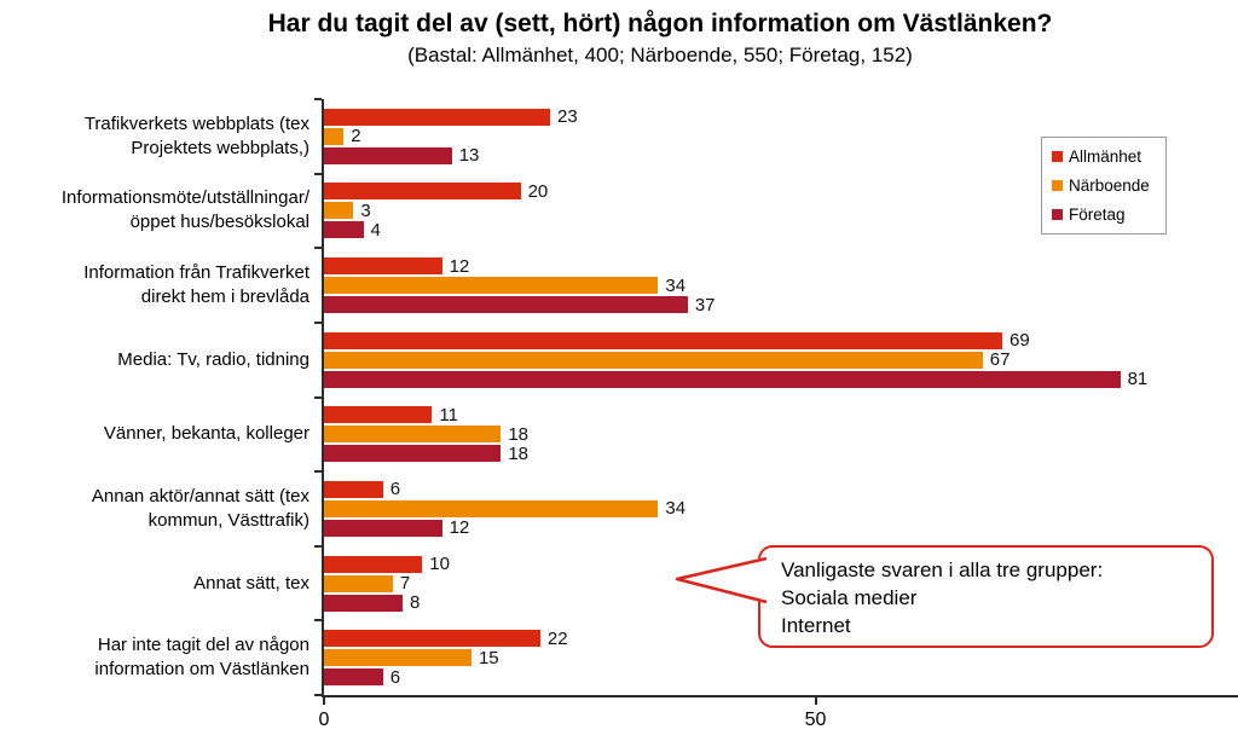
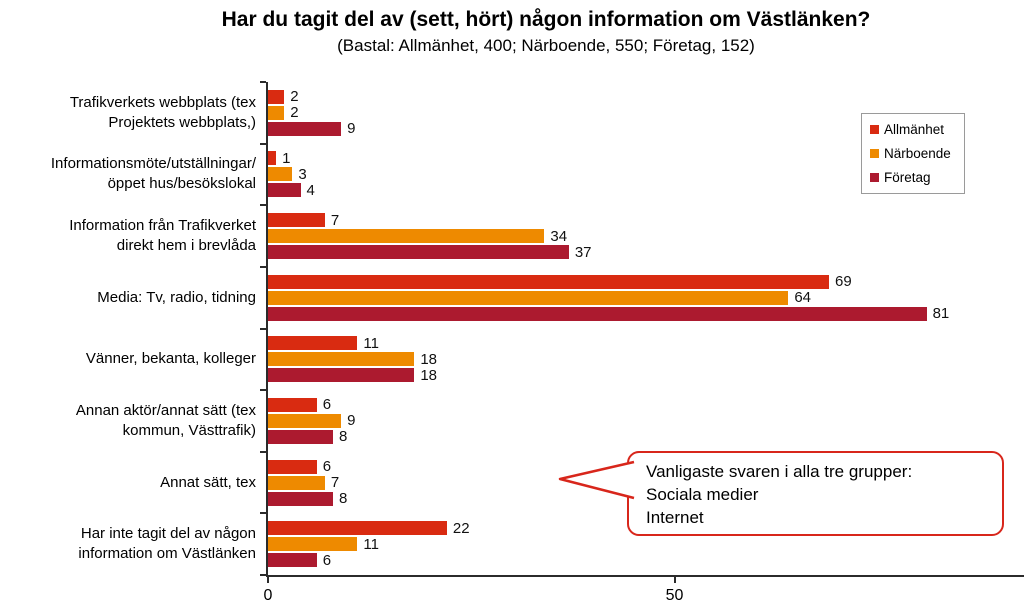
Allmänhet/Trafikverkets webbplats (tex Projektets webbplats,): 23 -> 2
Företag/Trafikverkets webbplats (tex Projektets webbplats,): 13 -> 9
Allmänhet/Informationsmöte/utställningar/ öppet hus/besökslokal: 20 -> 1
Allmänhet/Information från Trafikverket direkt hem i brevlåda: 12 -> 7
Närboende/Media: Tv, radio, tidning: 67 -> 64
Närboende/Annan aktör/annat sätt (tex kommun, Västtrafik): 34 -> 9
Företag/Annan aktör/annat sätt (tex kommun, Västtrafik): 12 -> 8
Allmänhet/Annat sätt, tex: 10 -> 6
Närboende/Har inte tagit del av någon information om Västlänken: 15 -> 11
